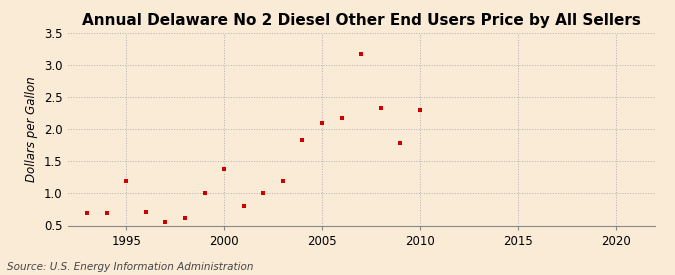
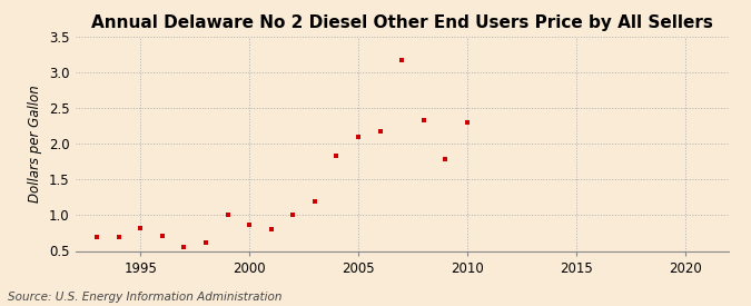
1995: 1.20 -> 0.82
2000: 1.38 -> 0.87
